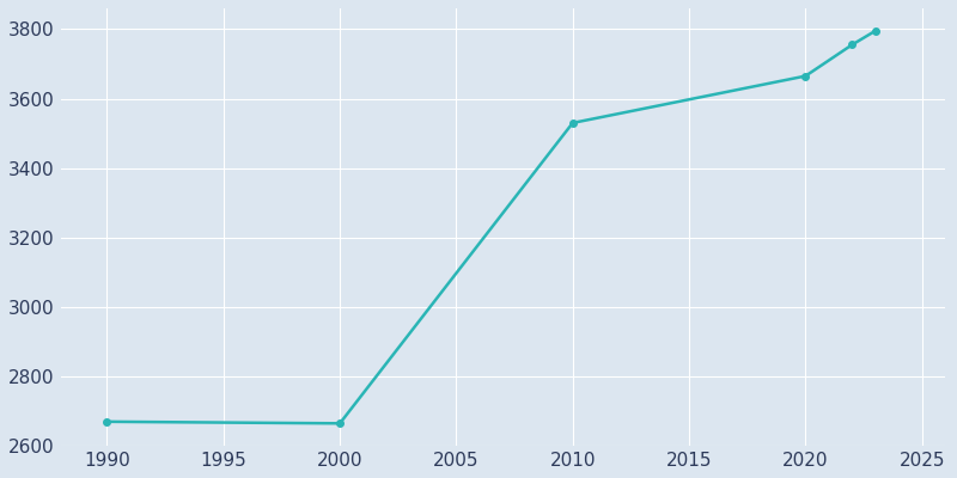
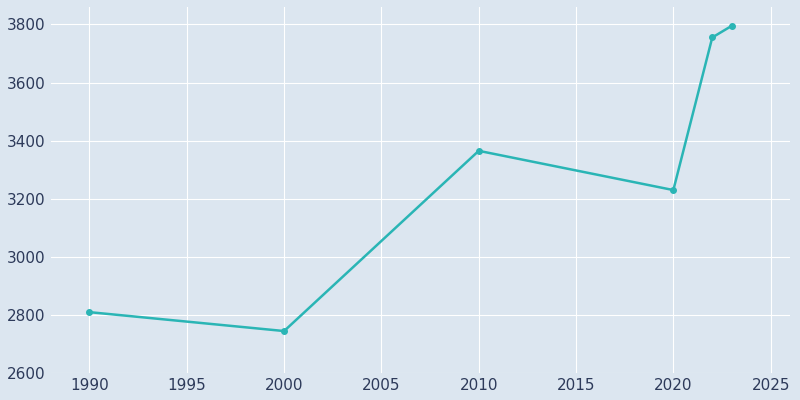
1990: 2670 -> 2810
2000: 2665 -> 2745
2010: 3530 -> 3365
2020: 3665 -> 3230
